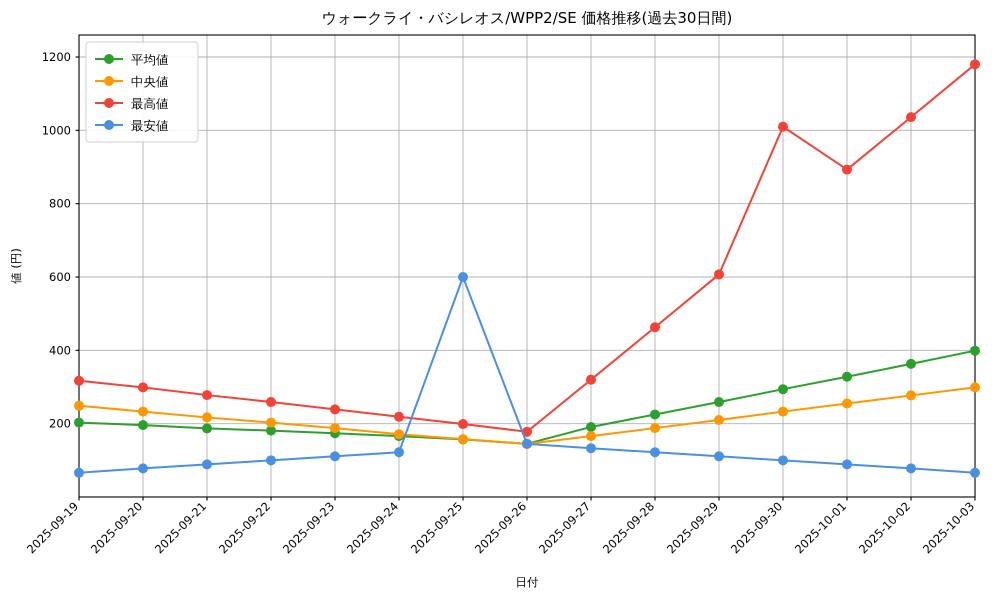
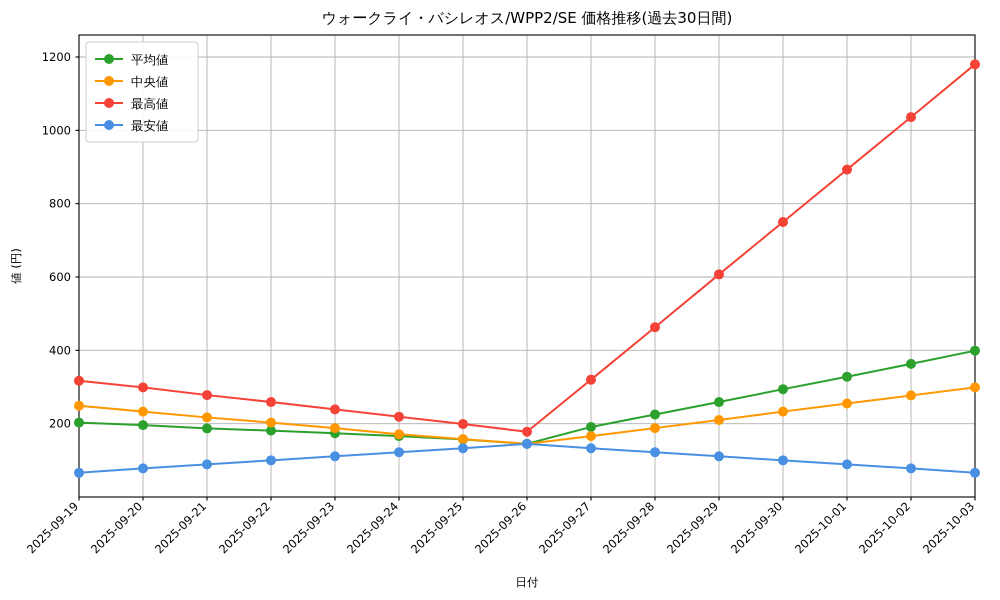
最安値/2025-09-25: 600 -> 130
最高値/2025-09-30: 1010 -> 750
